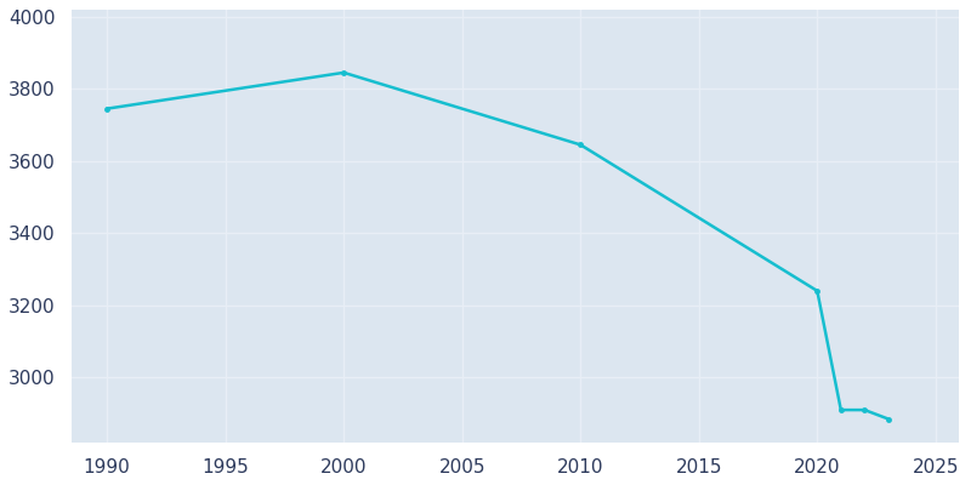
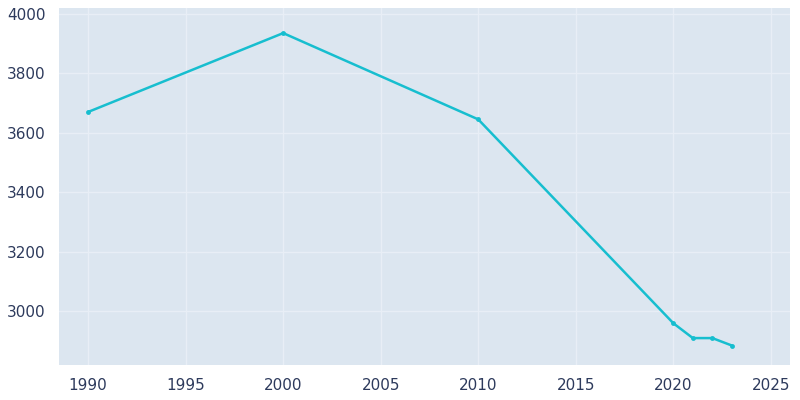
1990: 3745 -> 3670
2000: 3845 -> 3935
2020: 3240 -> 2960
